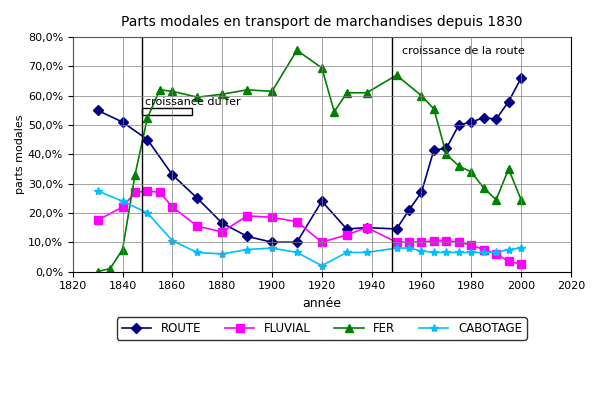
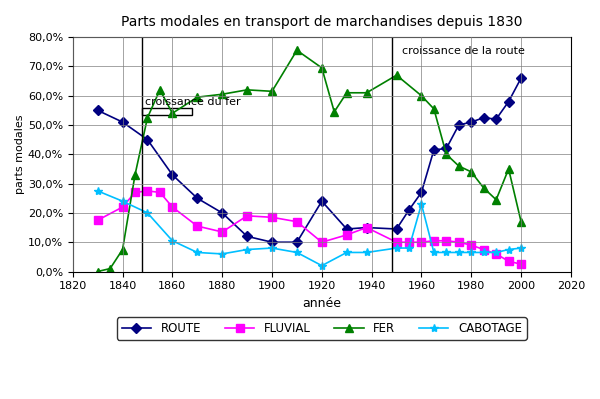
FER/1860: 61,5% -> 54,0%
ROUTE/1880: 16,5% -> 20,0%
CABOTAGE/1960: 7,0% -> 23,0%
FER/2000: 24,5% -> 17,0%
